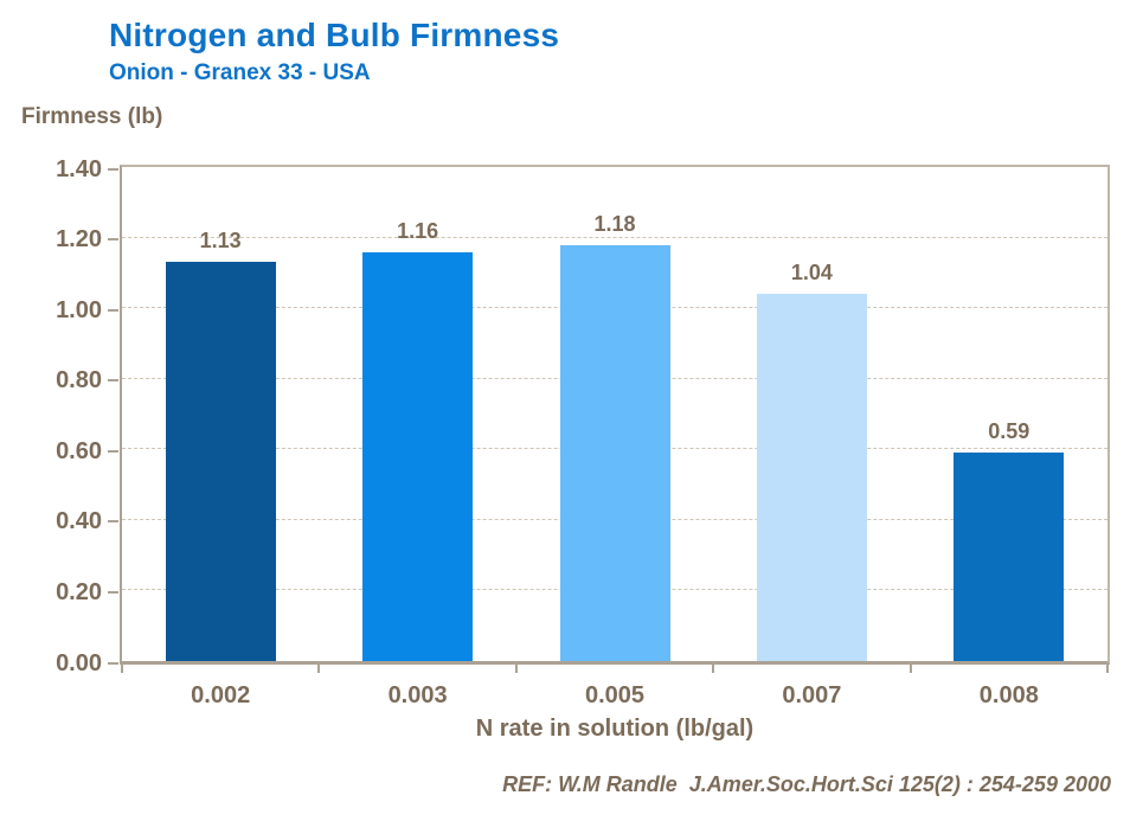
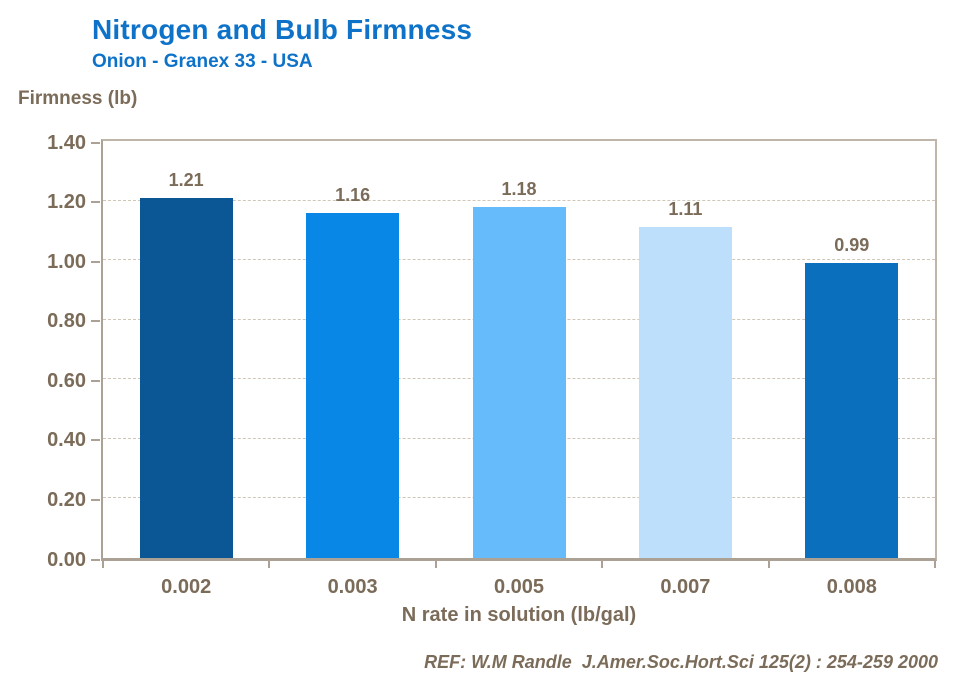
0.002: 1.13 -> 1.21
0.007: 1.04 -> 1.11
0.008: 0.59 -> 0.99
